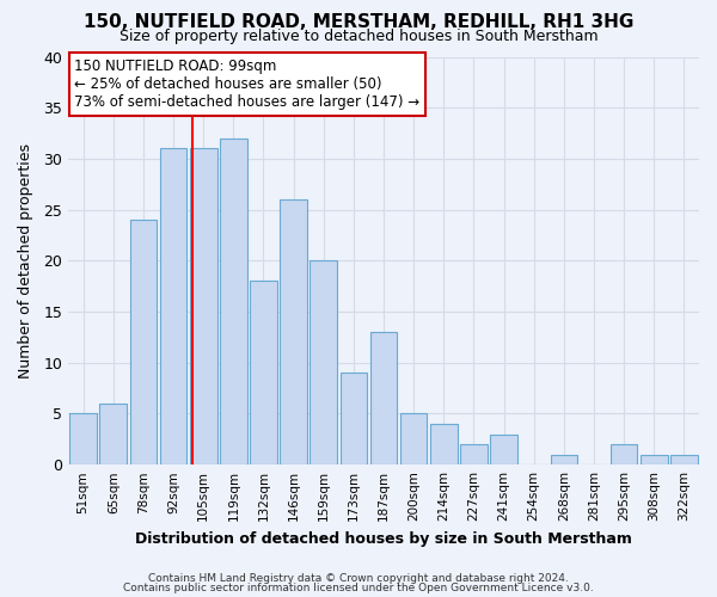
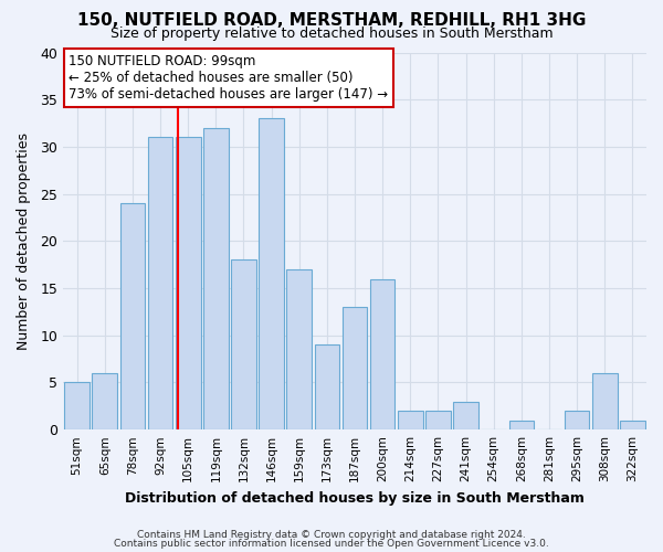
146sqm: 26 -> 33
159sqm: 20 -> 17
200sqm: 5 -> 16
214sqm: 4 -> 2
308sqm: 1 -> 6
